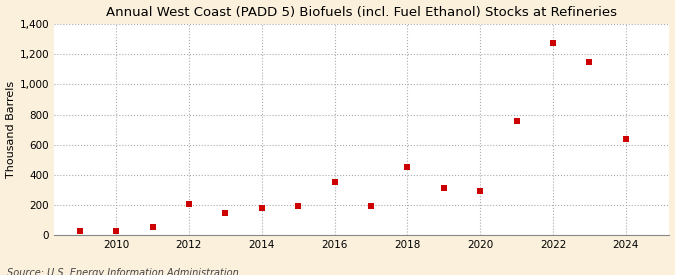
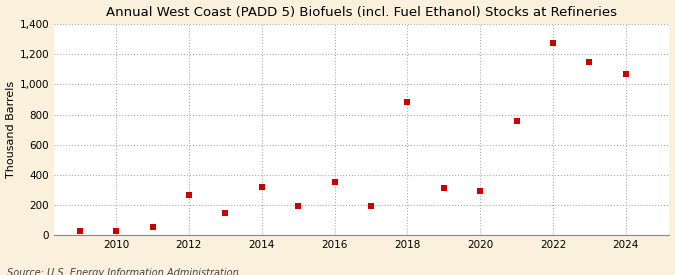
2012: 210 -> 270
2014: 180 -> 320
2018: 460 -> 880
2024: 640 -> 1,070
